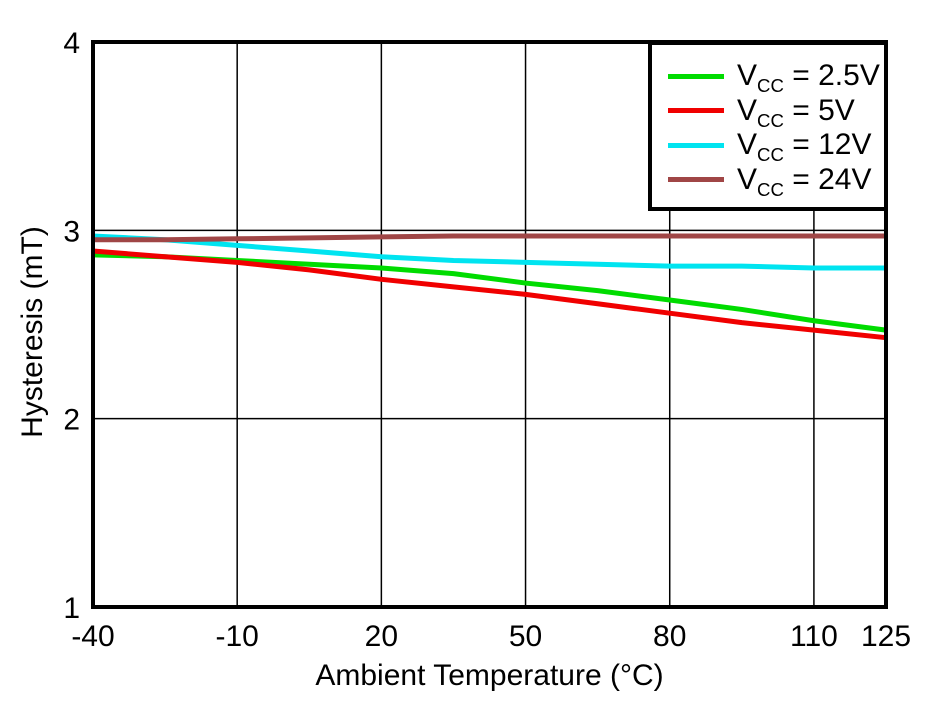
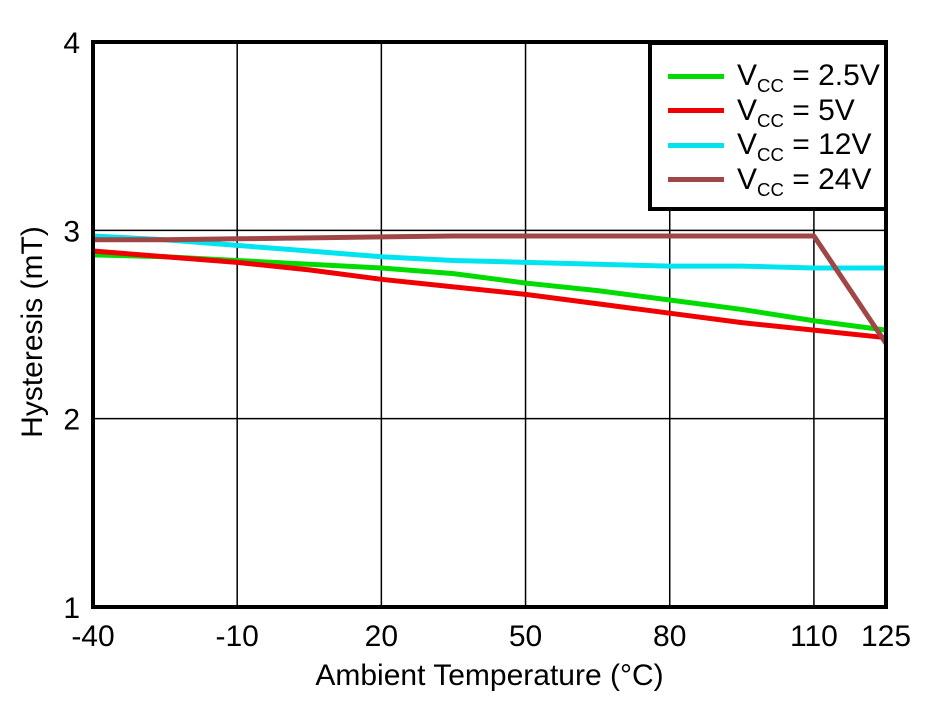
VCC = 24V/125: 2.97 -> 2.40
